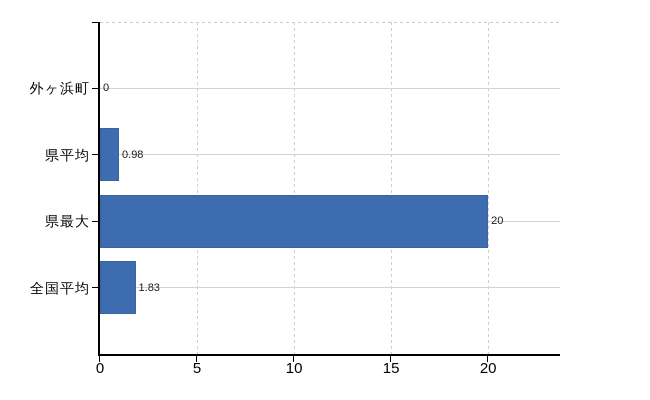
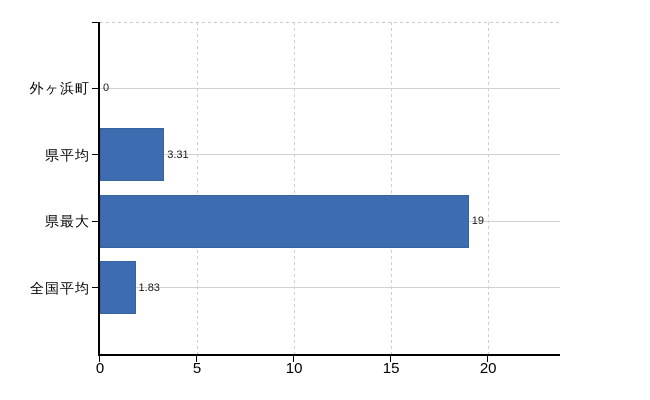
県平均: 0.98 -> 3.31
県最大: 20 -> 19
